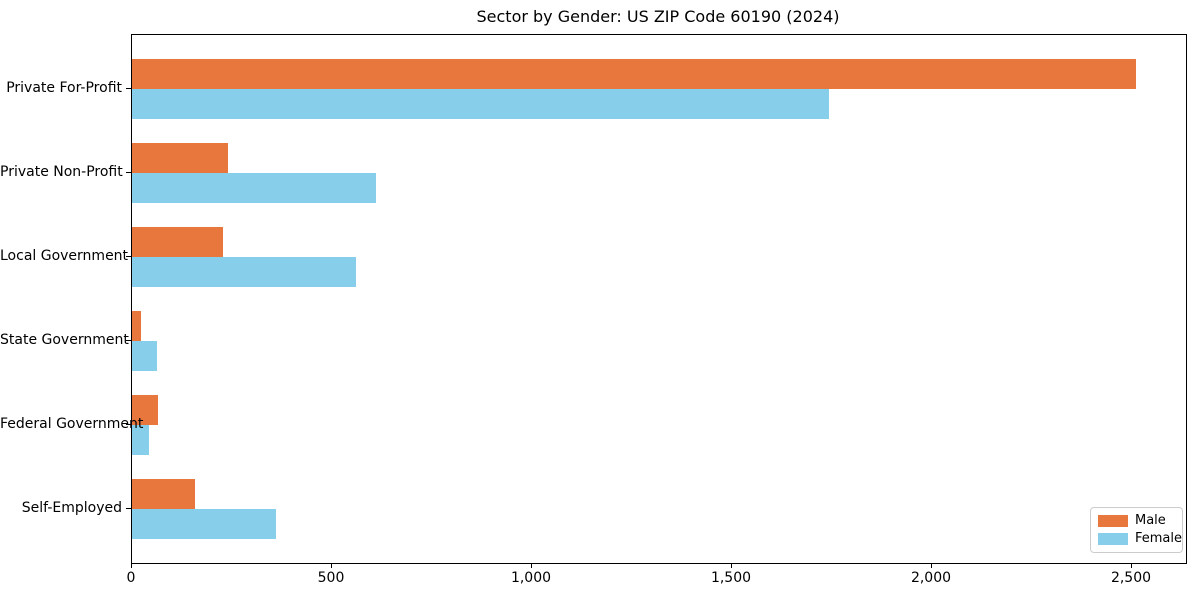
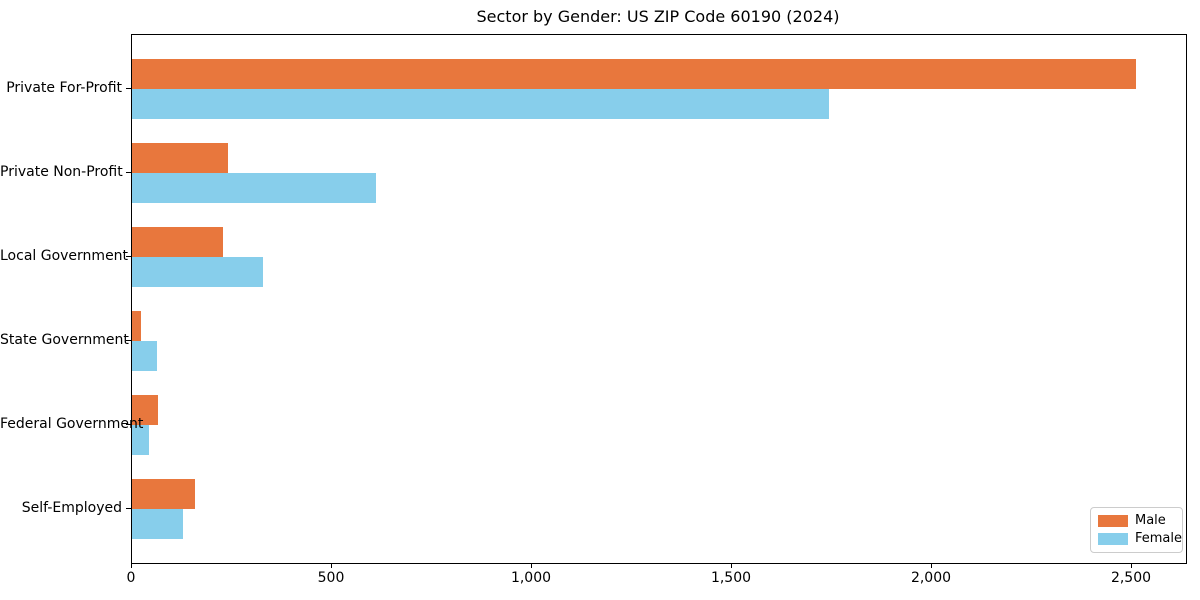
Female/Local Government: 560 -> 330
Female/Self-Employed: 360 -> 130
